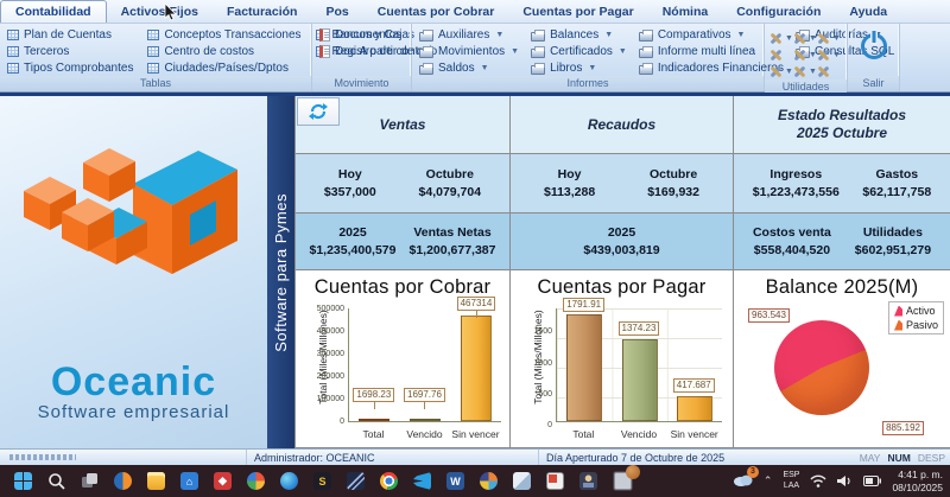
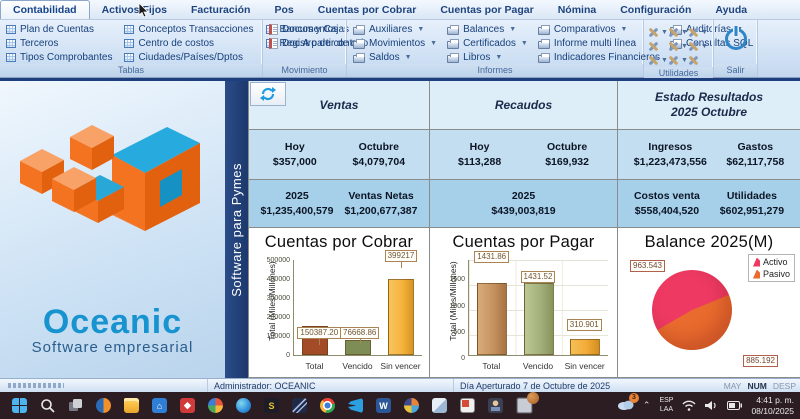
Cuentas por Cobrar/Total: 1698.23 -> 150387.20
Cuentas por Cobrar/Vencido: 1697.76 -> 76668.86
Cuentas por Cobrar/Sin vencer: 467314 -> 399217
Cuentas por Pagar/Total: 1791.91 -> 1431.86
Cuentas por Pagar/Vencido: 1374.23 -> 1431.52
Cuentas por Pagar/Sin vencer: 417.687 -> 310.901
